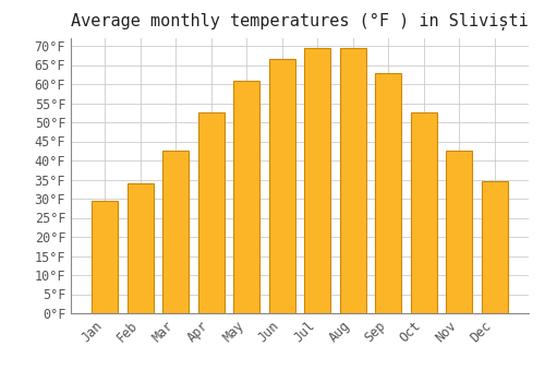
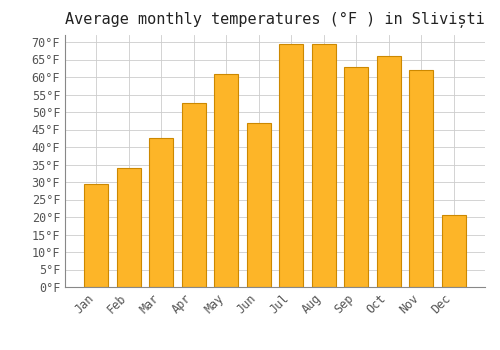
Jun: 66.5°F -> 47.0°F
Oct: 52.5°F -> 66.0°F
Nov: 42.5°F -> 62.0°F
Dec: 34.5°F -> 20.5°F
